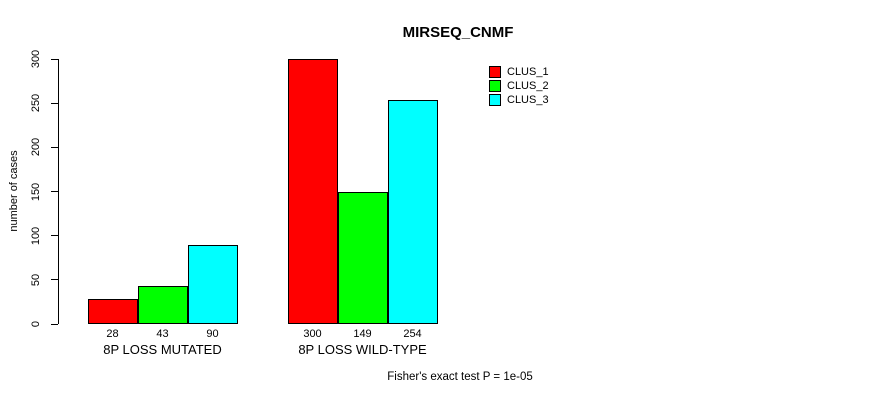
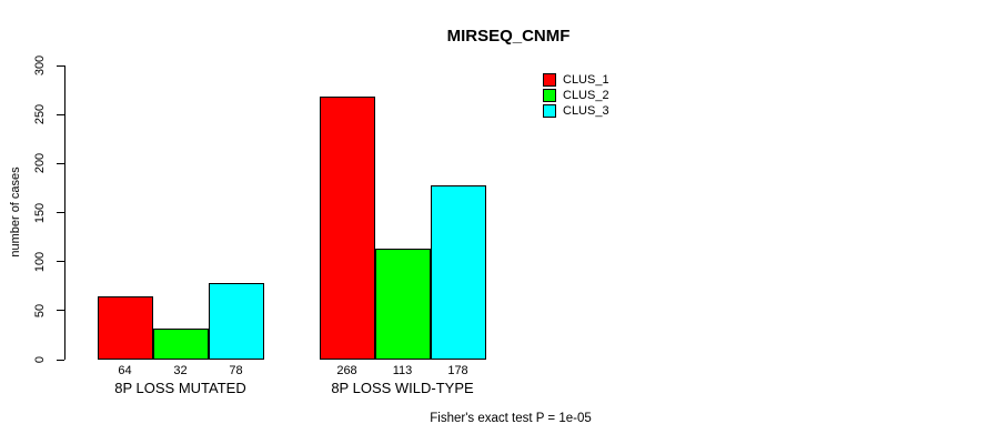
CLUS_1/8P LOSS MUTATED: 28 -> 64
CLUS_2/8P LOSS MUTATED: 43 -> 32
CLUS_3/8P LOSS MUTATED: 90 -> 78
CLUS_1/8P LOSS WILD-TYPE: 300 -> 268
CLUS_2/8P LOSS WILD-TYPE: 149 -> 113
CLUS_3/8P LOSS WILD-TYPE: 254 -> 178
